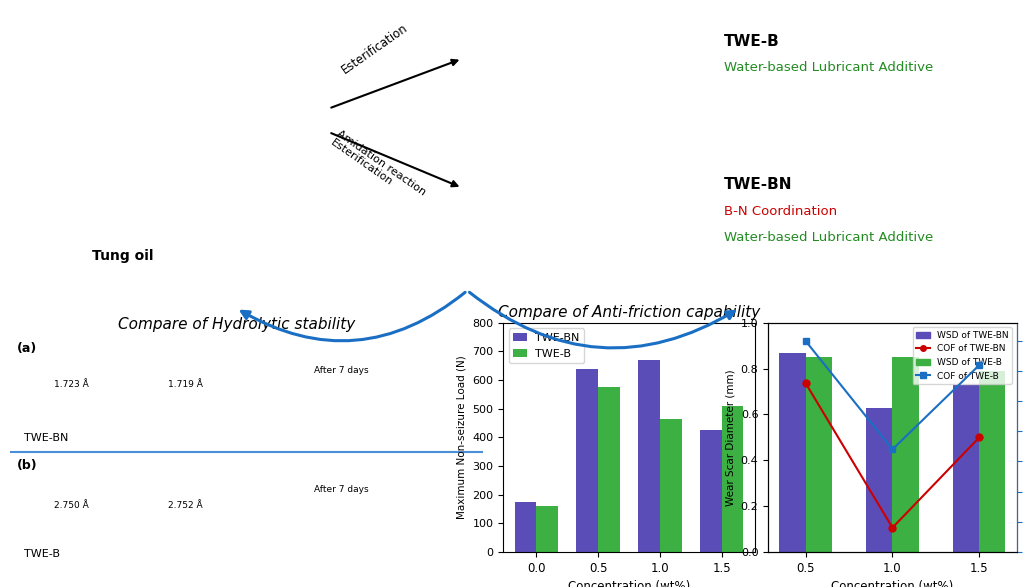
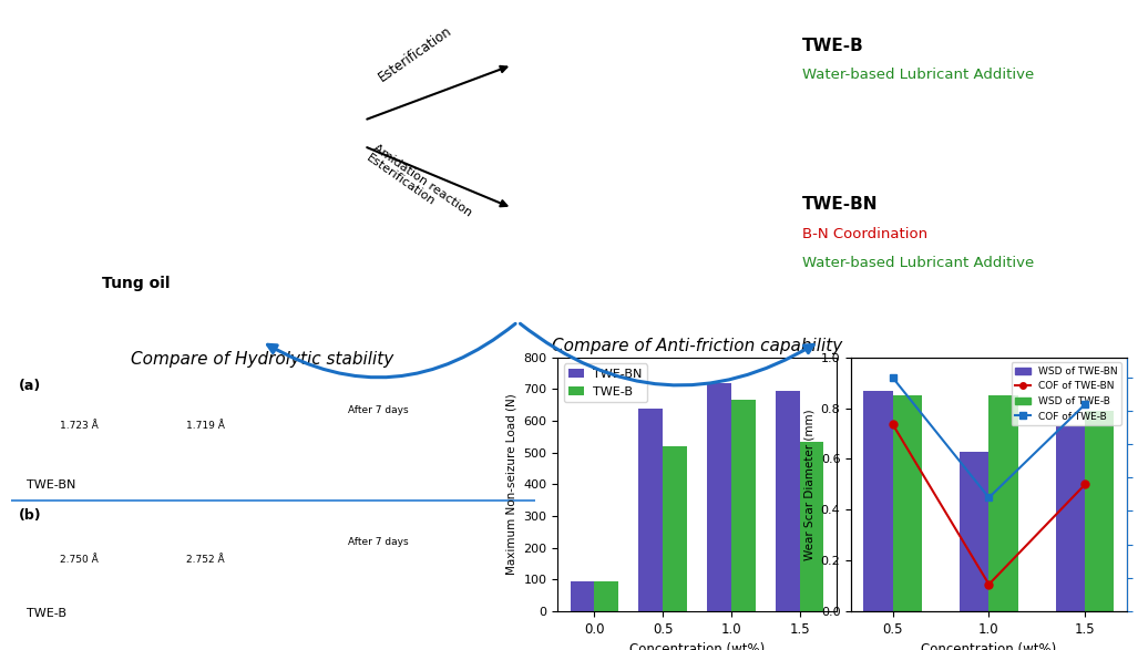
Compare of Anti-friction capability/TWE-BN/0.0: 175 -> 95
Compare of Anti-friction capability/TWE-B/0.0: 160 -> 95
Compare of Anti-friction capability/TWE-B/0.5: 575 -> 520
Compare of Anti-friction capability/TWE-BN/1.0: 670 -> 720
Compare of Anti-friction capability/TWE-B/1.0: 465 -> 665
Compare of Anti-friction capability/TWE-BN/1.5: 425 -> 695
Compare of Anti-friction capability/TWE-B/1.5: 510 -> 535
